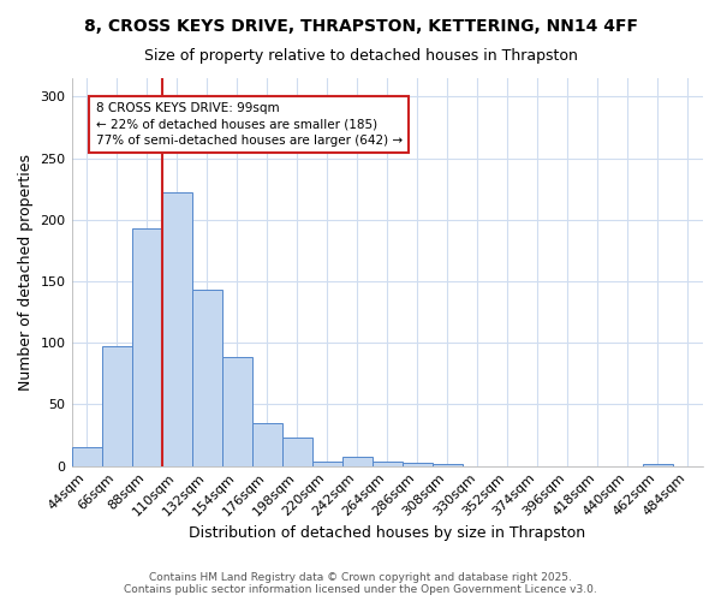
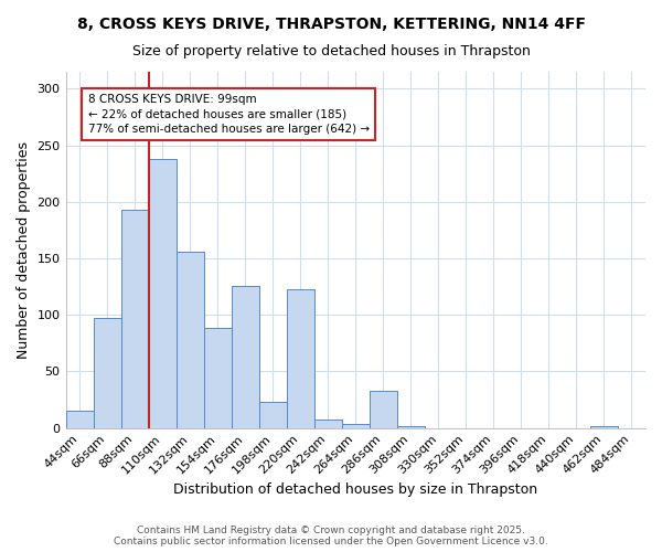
110sqm: 222 -> 238
132sqm: 143 -> 156
176sqm: 35 -> 126
220sqm: 4 -> 123
286sqm: 3 -> 33
